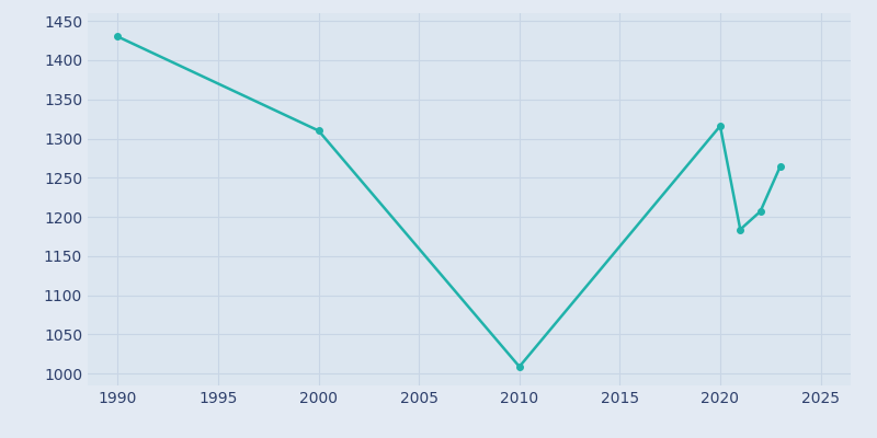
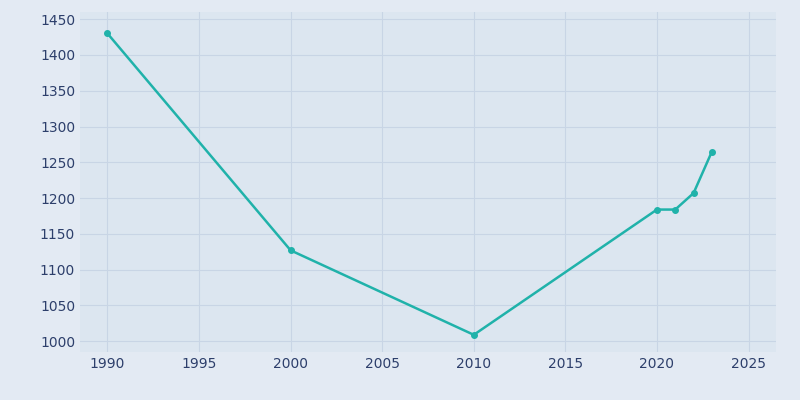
2000: 1310 -> 1127
2020: 1316 -> 1184
